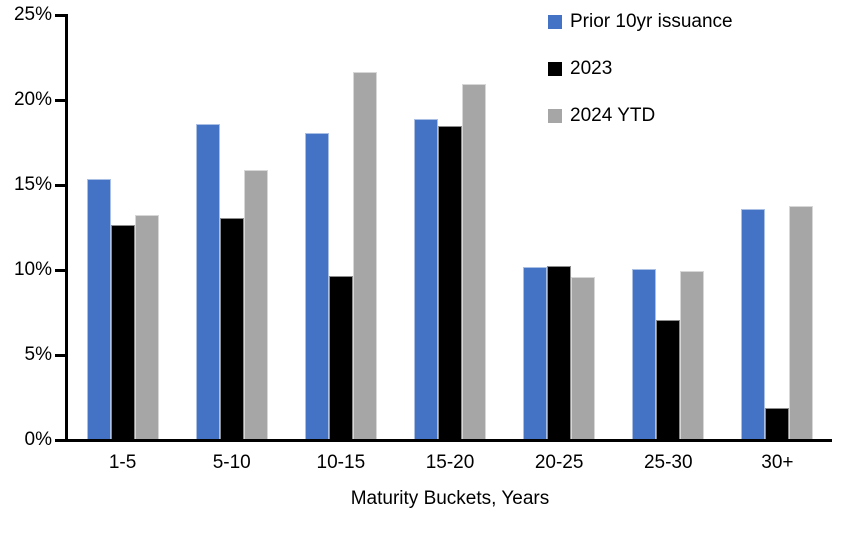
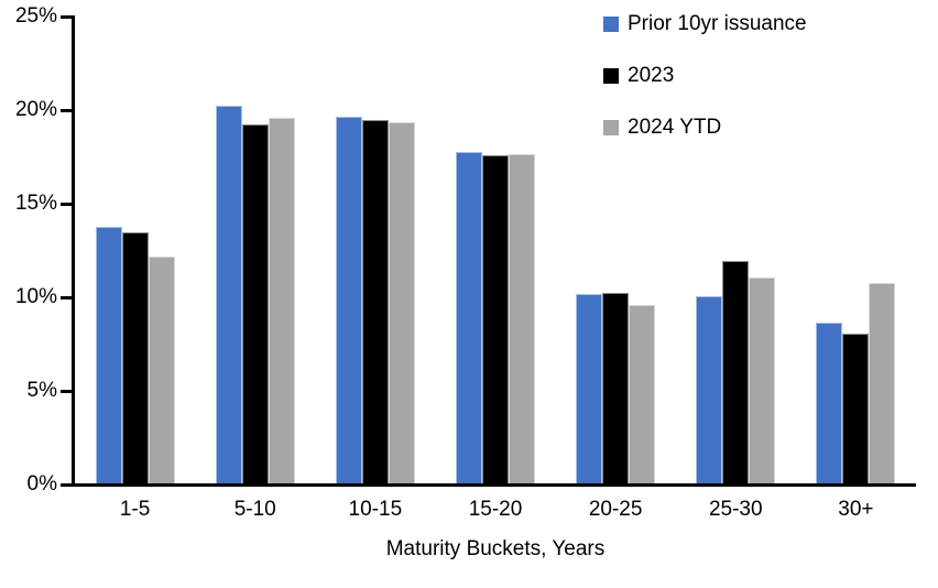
Prior 10yr issuance/1-5: 15.3% -> 13.7%
2023/1-5: 12.6% -> 13.4%
2024 YTD/1-5: 13.2% -> 12.1%
Prior 10yr issuance/5-10: 18.5% -> 20.2%
2023/5-10: 13.0% -> 19.2%
2024 YTD/5-10: 15.8% -> 19.5%
Prior 10yr issuance/10-15: 18.0% -> 19.6%
2023/10-15: 9.6% -> 19.4%
2024 YTD/10-15: 21.6% -> 19.3%
Prior 10yr issuance/15-20: 18.8% -> 17.7%
2023/15-20: 18.4% -> 17.5%
2024 YTD/15-20: 20.9% -> 17.6%
2023/25-30: 7.0% -> 11.9%
2024 YTD/25-30: 9.9% -> 11.0%
Prior 10yr issuance/30+: 13.5% -> 8.6%
2023/30+: 1.8% -> 8.0%
2024 YTD/30+: 13.7% -> 10.7%
